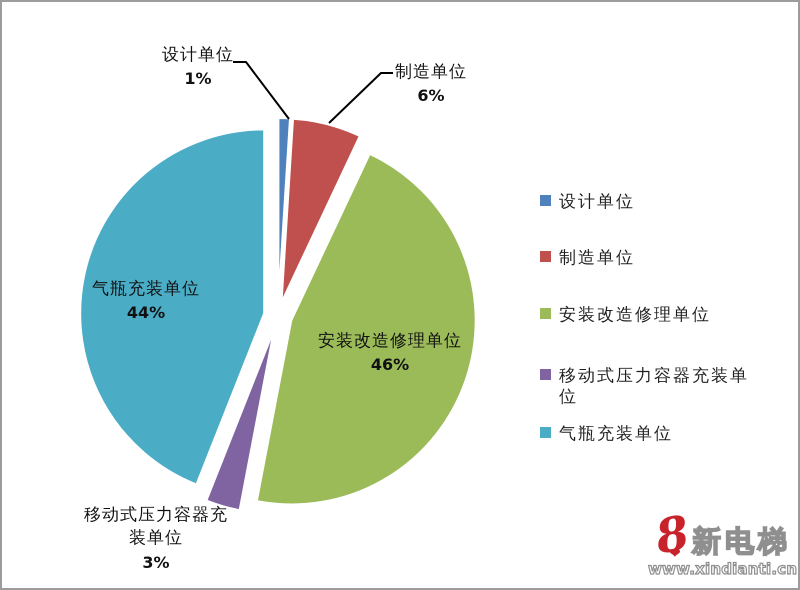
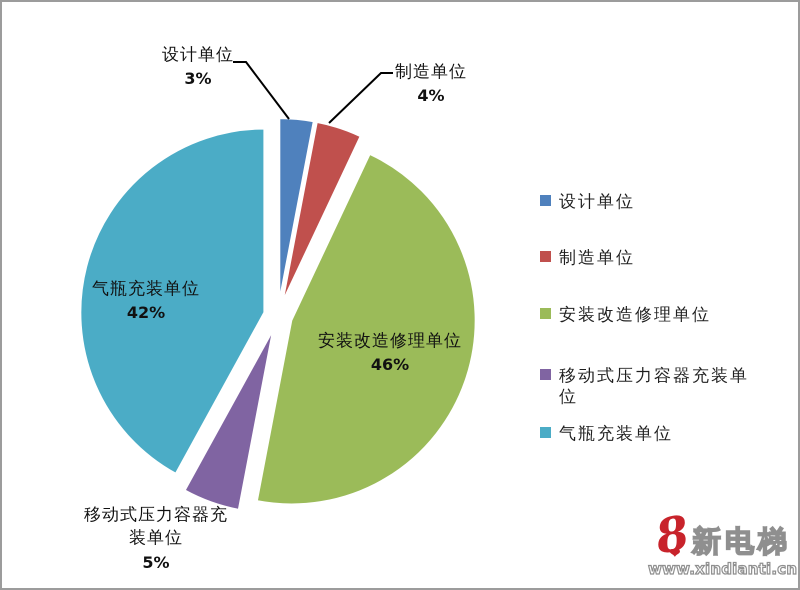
设计单位: 1% -> 3%
制造单位: 6% -> 4%
移动式压力容器充装单位: 3% -> 5%
气瓶充装单位: 44% -> 42%
